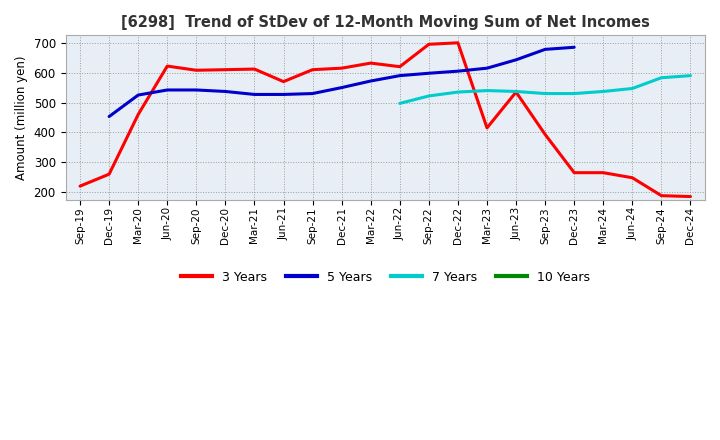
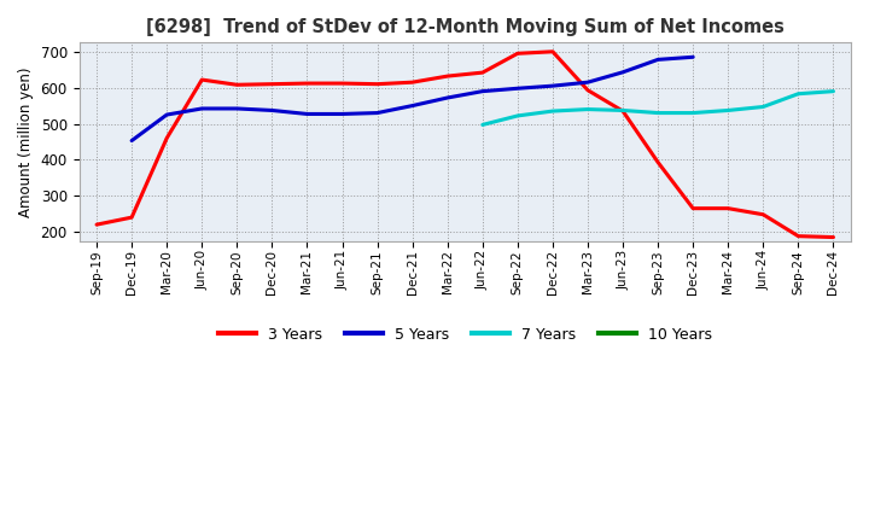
3 Years/Dec-19: 260 -> 240
3 Years/Jun-21: 570 -> 612
3 Years/Jun-22: 620 -> 642
3 Years/Mar-23: 415 -> 593
